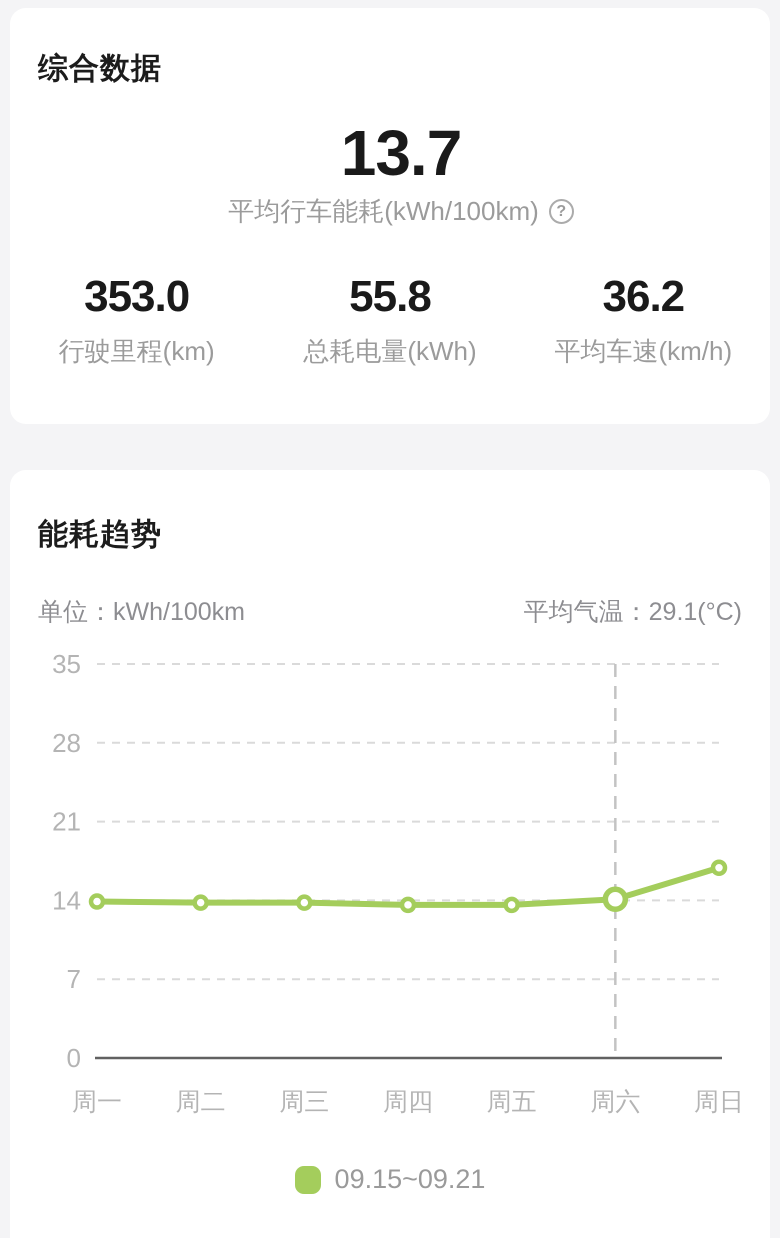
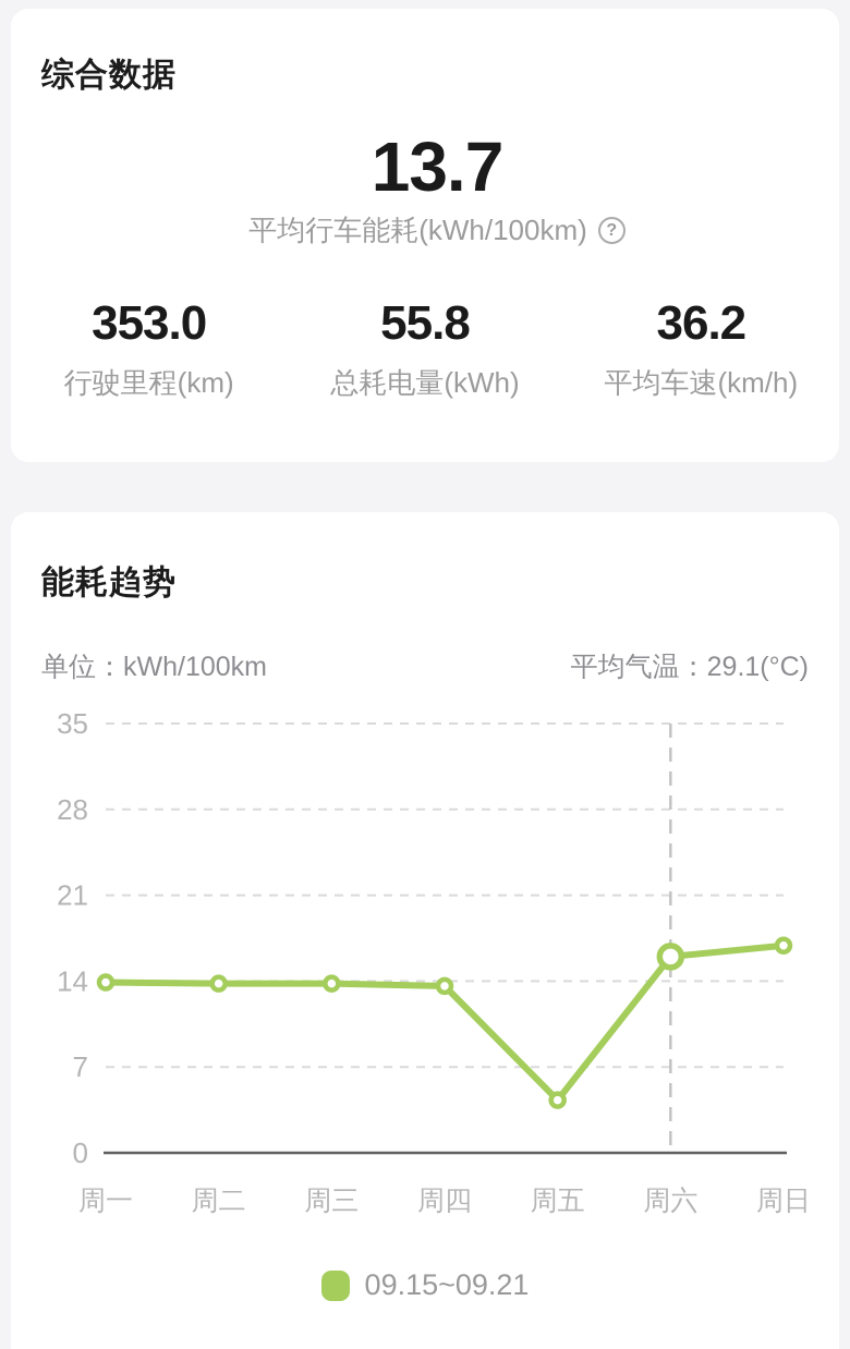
周五: 13.6 -> 4.3
周六: 14.1 -> 16.0
